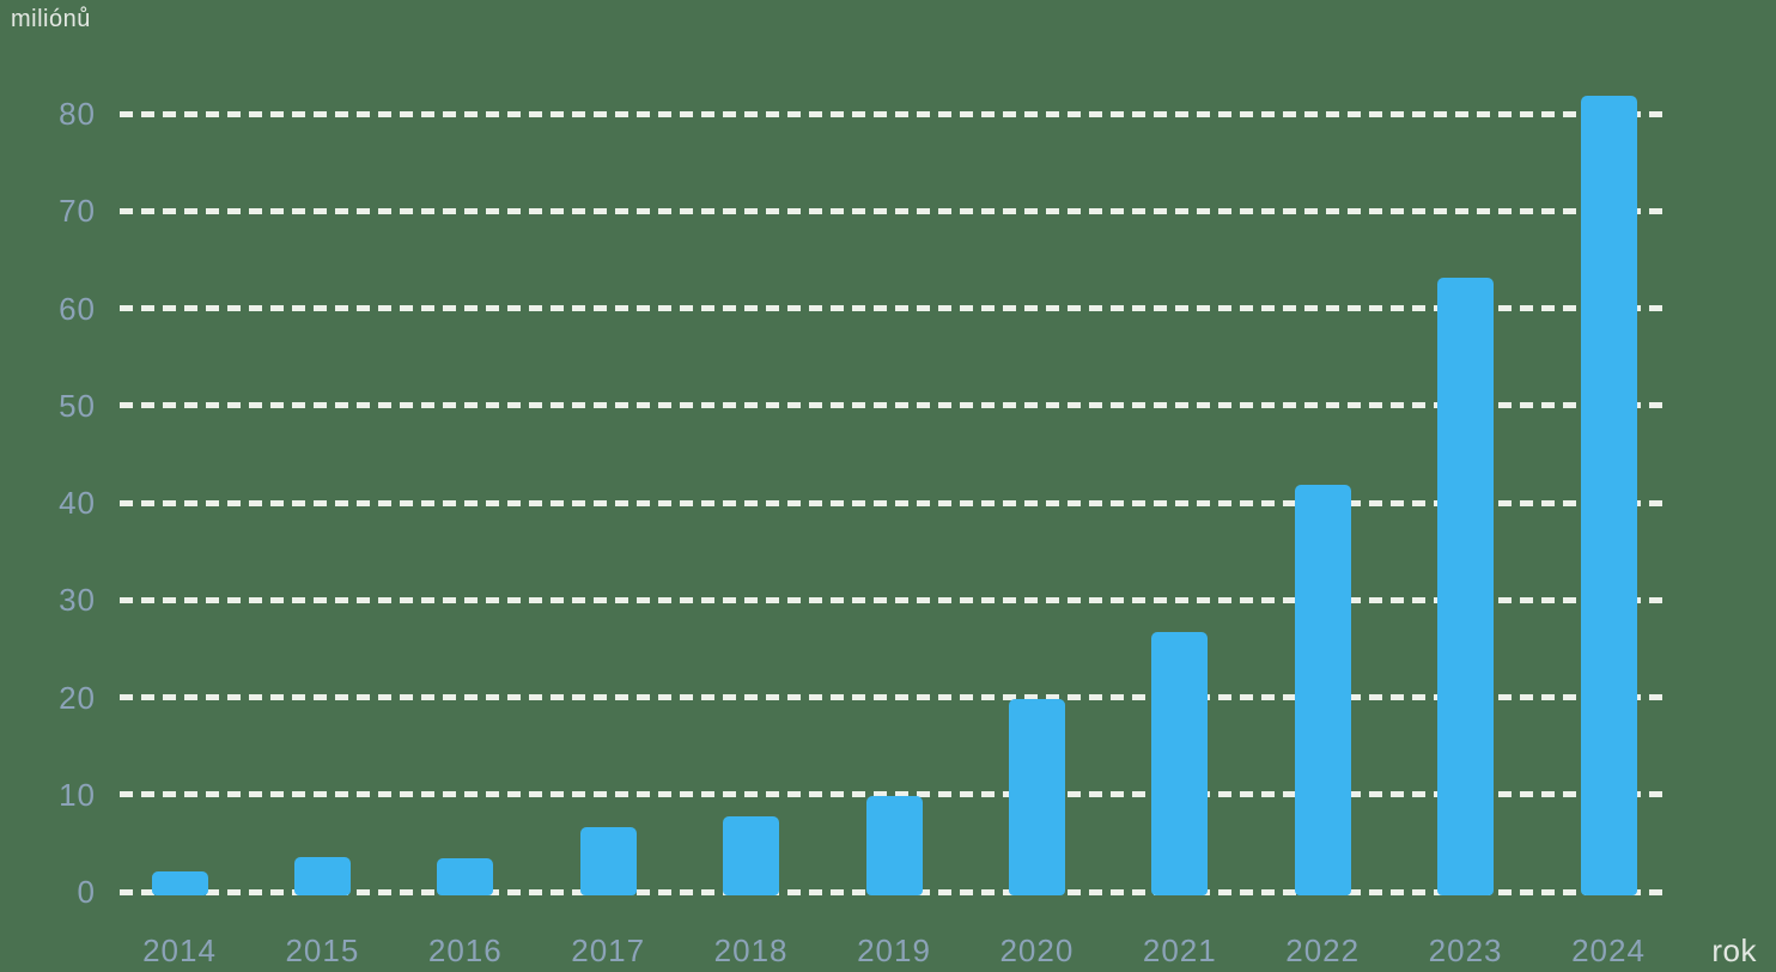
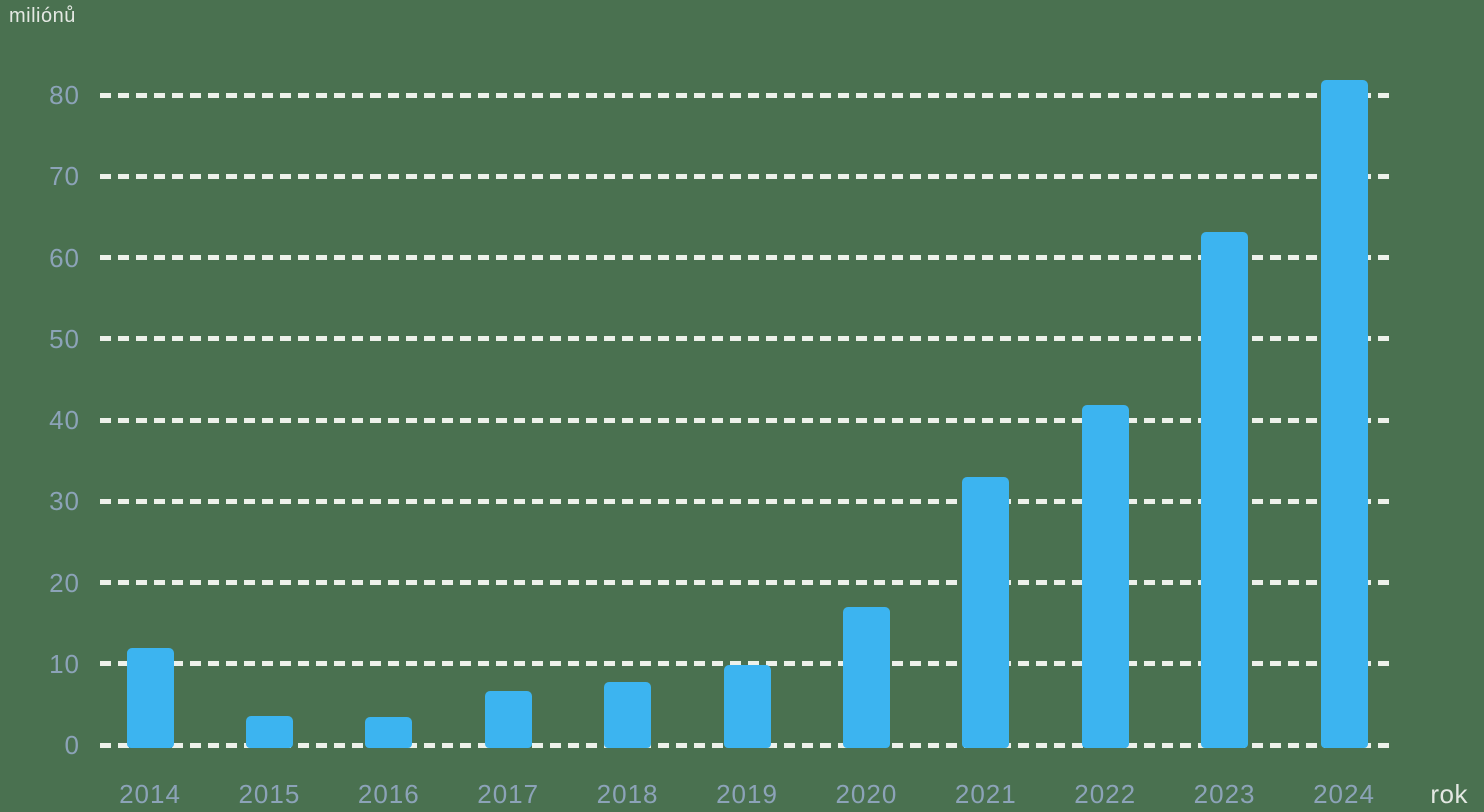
2014: 2 -> 12
2020: 20 -> 17
2021: 27 -> 33
